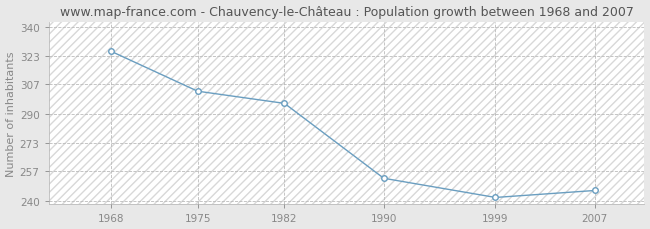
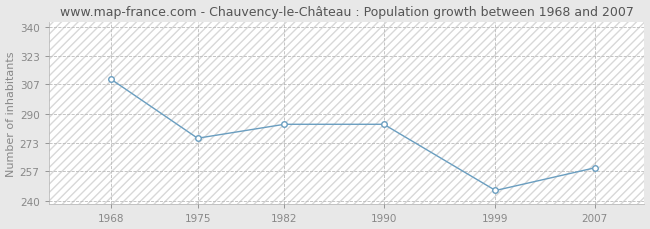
1968: 326 -> 310
1975: 303 -> 276
1982: 296 -> 284
1990: 253 -> 284
1999: 242 -> 246
2007: 246 -> 259
